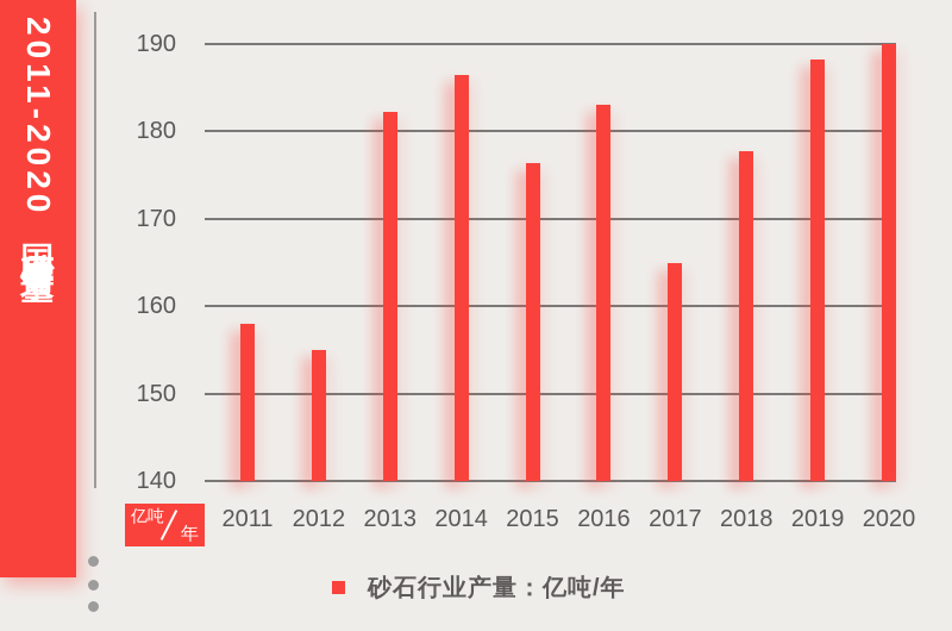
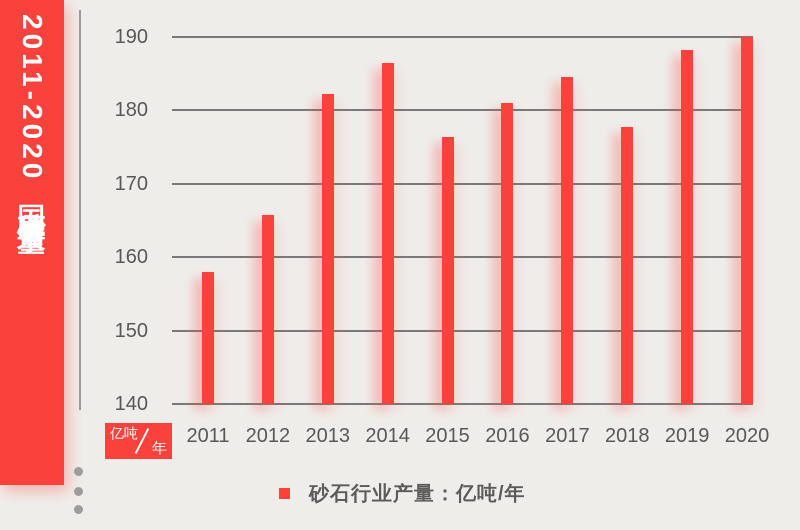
2012: 155 -> 166
2016: 183 -> 181
2017: 165 -> 184
